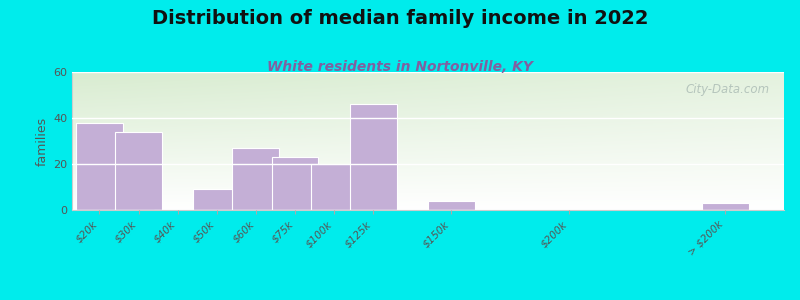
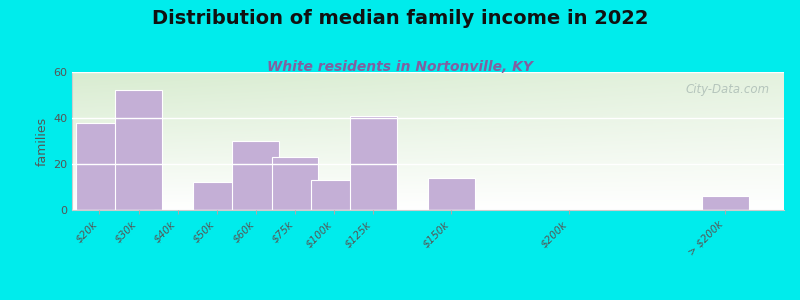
$30k: 34 -> 52
$50k: 9 -> 12
$60k: 27 -> 30
$100k: 20 -> 13
$125k: 46 -> 41
$150k: 4 -> 14
> $200k: 3 -> 6
